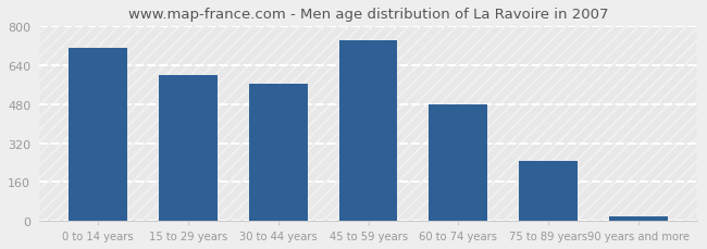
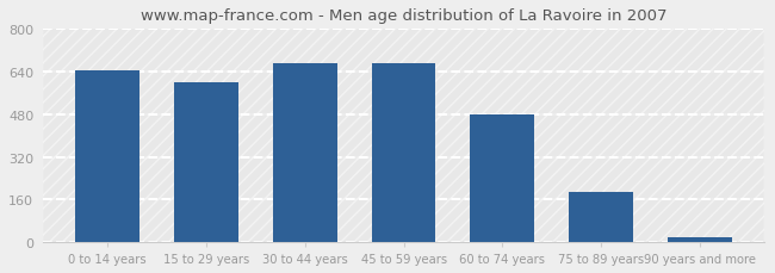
0 to 14 years: 710 -> 645
30 to 44 years: 565 -> 670
45 to 59 years: 745 -> 672
75 to 89 years: 245 -> 190
